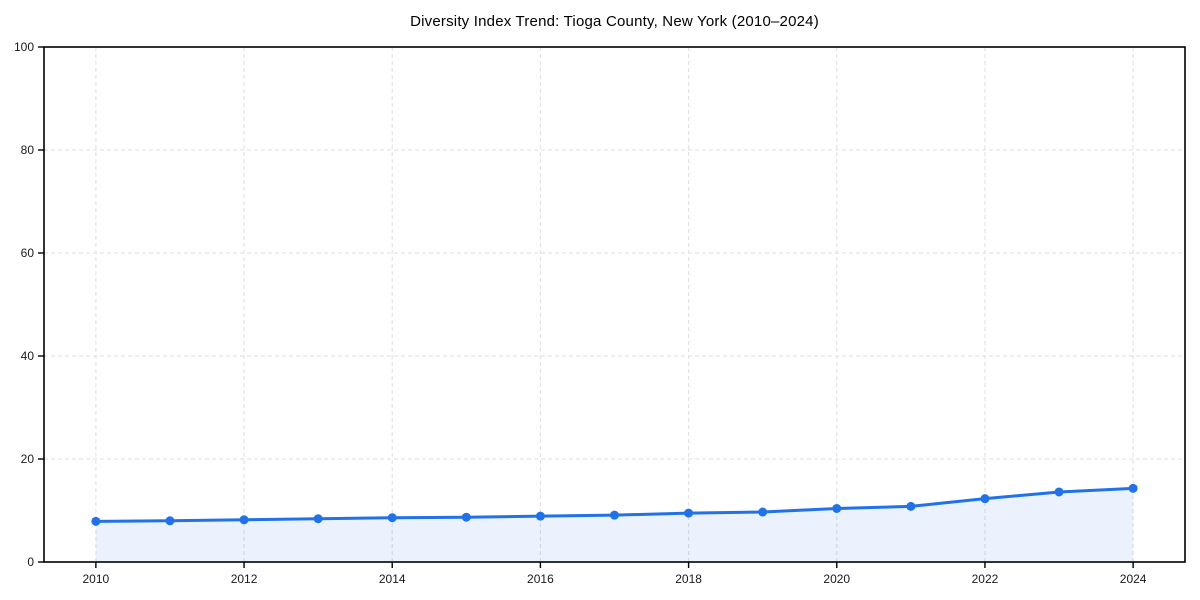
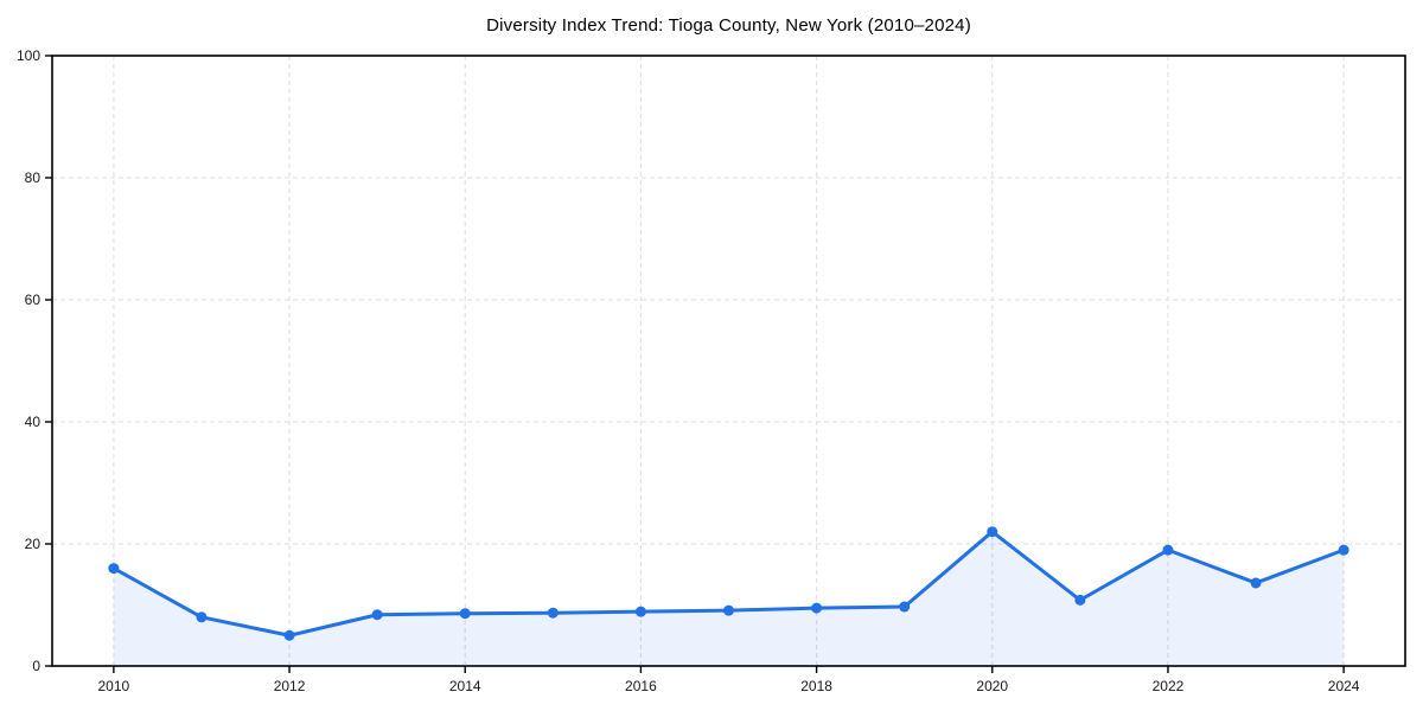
2010: 8 -> 16
2012: 8 -> 5
2020: 10 -> 22
2022: 12 -> 19
2024: 14 -> 19
